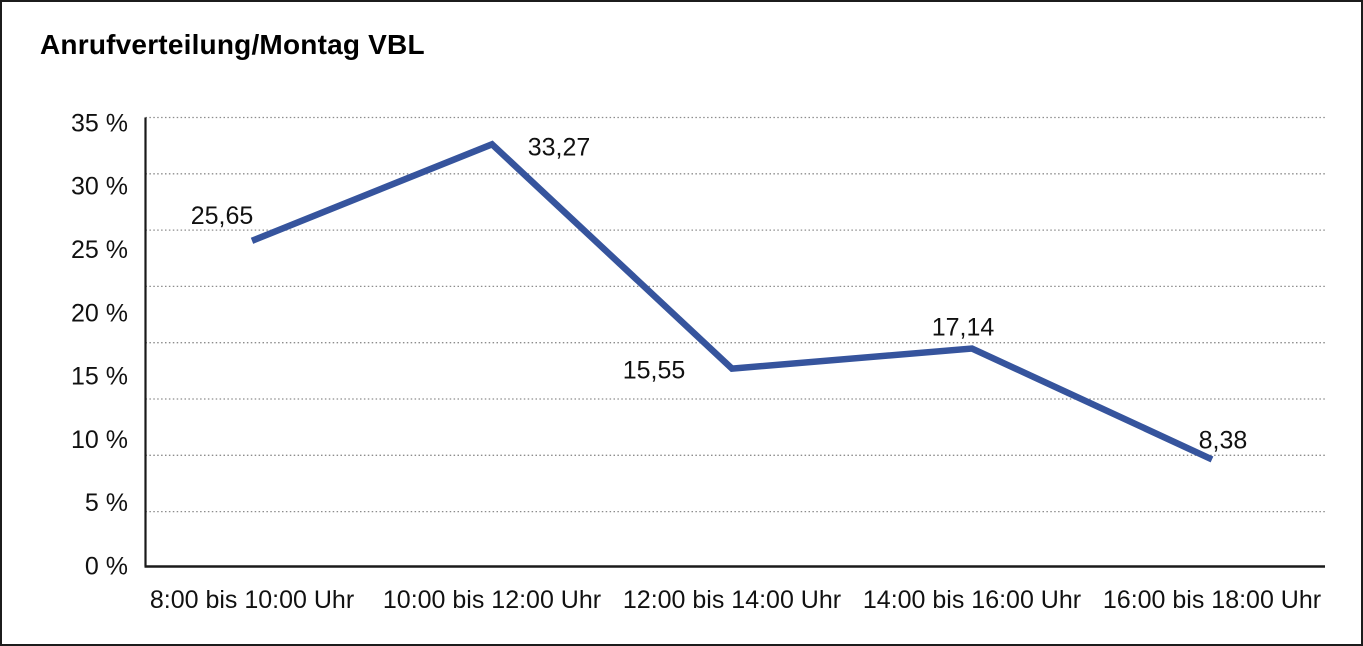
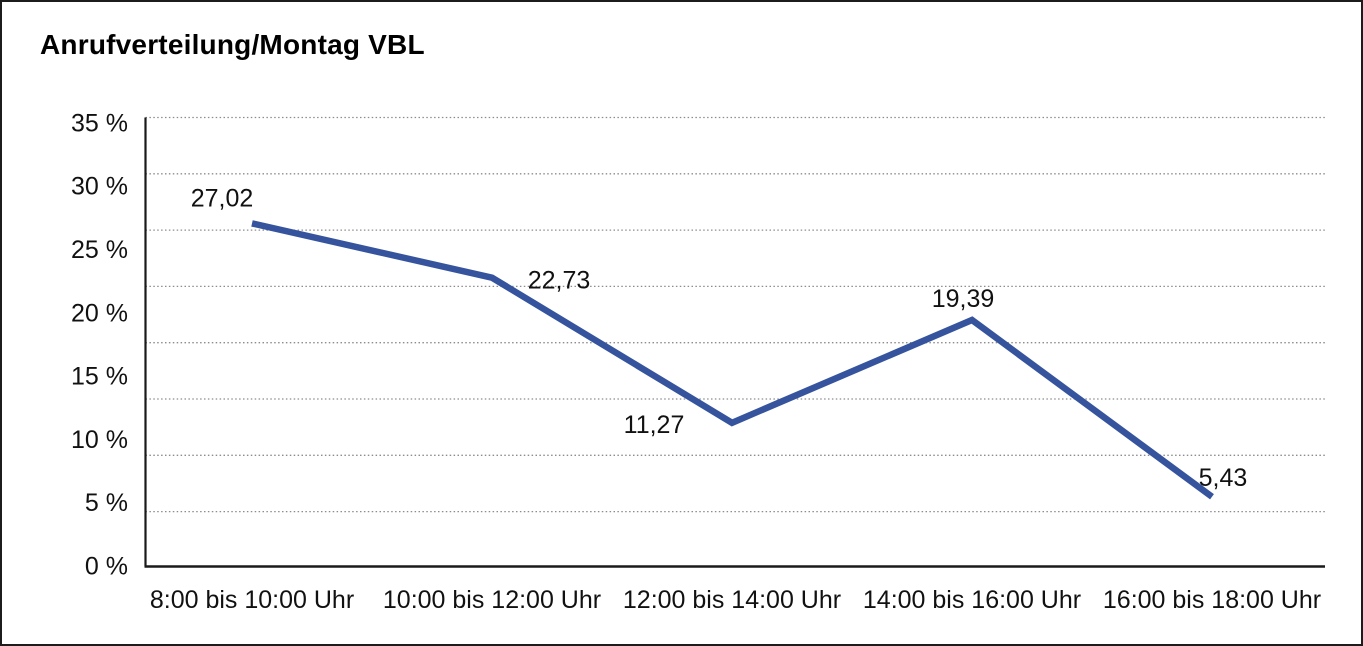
8:00 bis 10:00 Uhr: 25,65 -> 27,02
10:00 bis 12:00 Uhr: 33,27 -> 22,73
12:00 bis 14:00 Uhr: 15,55 -> 11,27
14:00 bis 16:00 Uhr: 17,14 -> 19,39
16:00 bis 18:00 Uhr: 8,38 -> 5,43
